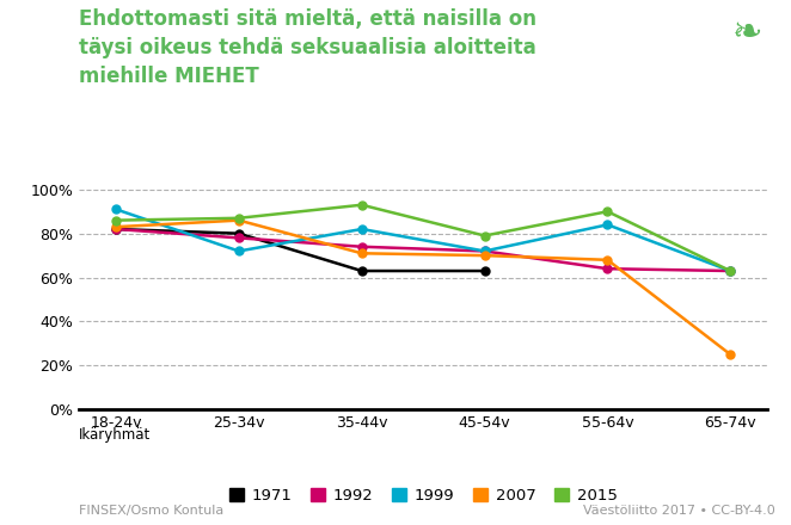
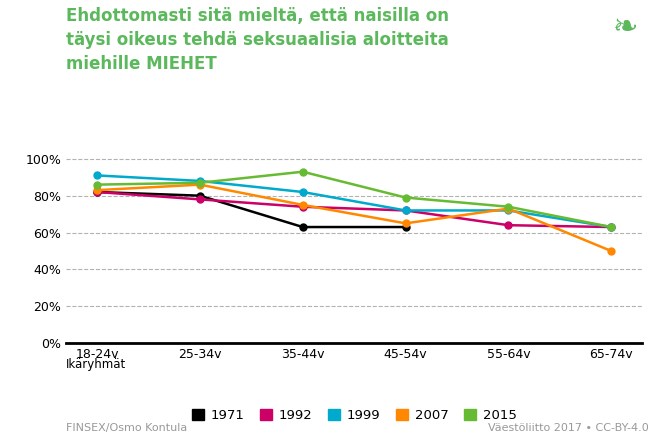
1999/25-34v: 72% -> 88%
2007/35-44v: 71% -> 75%
2007/45-54v: 70% -> 65%
1999/55-64v: 84% -> 72%
2007/55-64v: 68% -> 73%
2015/55-64v: 90% -> 74%
2007/65-74v: 25% -> 50%
